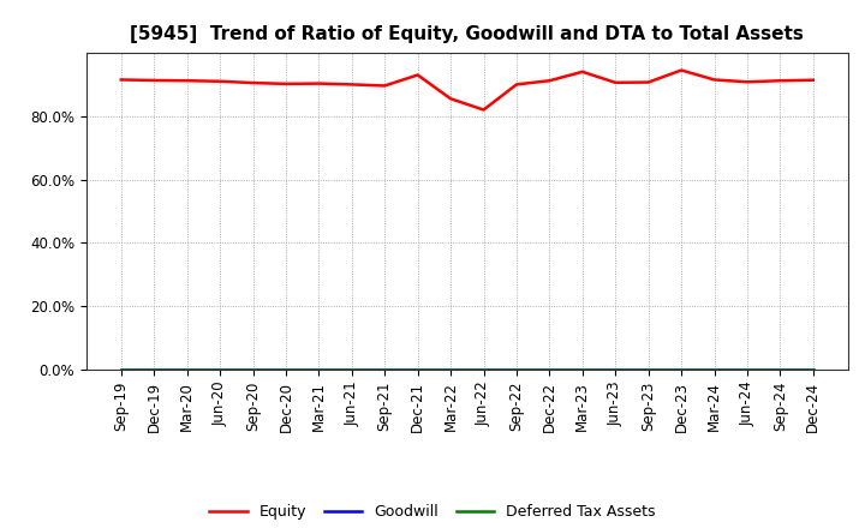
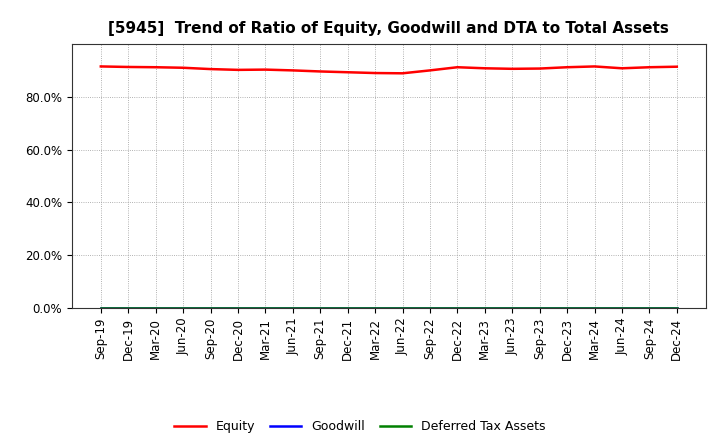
Equity/Dec-21: 93.0% -> 89.3%
Equity/Mar-22: 85.5% -> 89.0%
Equity/Jun-22: 82.0% -> 88.9%
Equity/Mar-23: 94.0% -> 90.8%
Equity/Dec-23: 94.5% -> 91.2%
